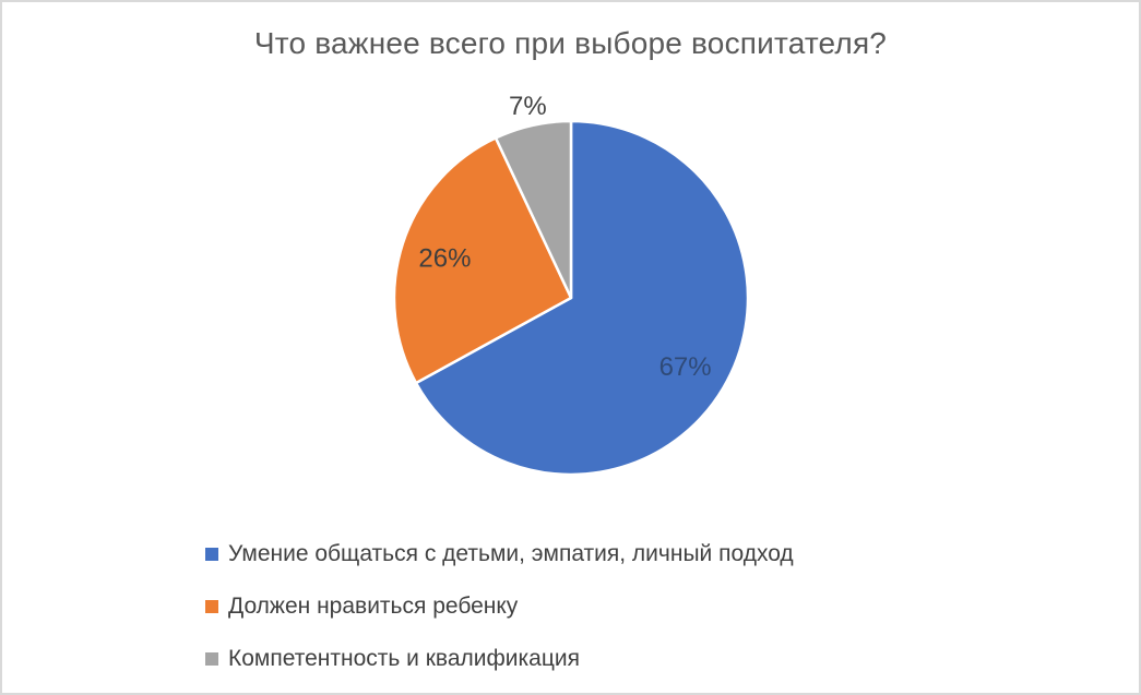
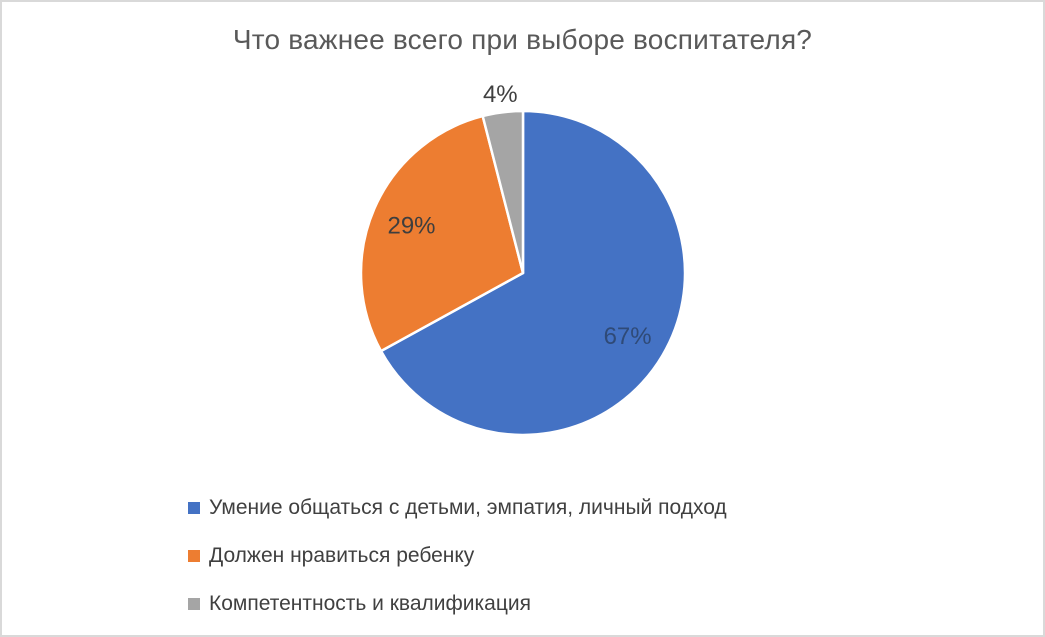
Должен нравиться ребенку: 26% -> 29%
Компетентность и квалификация: 7% -> 4%
